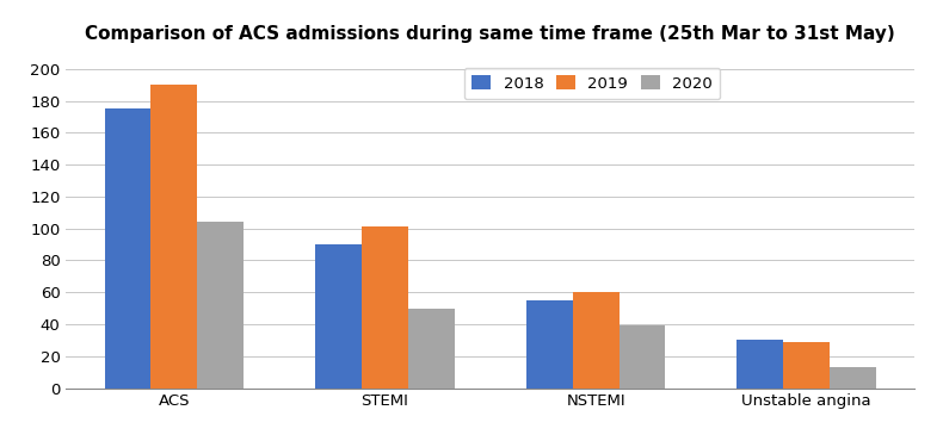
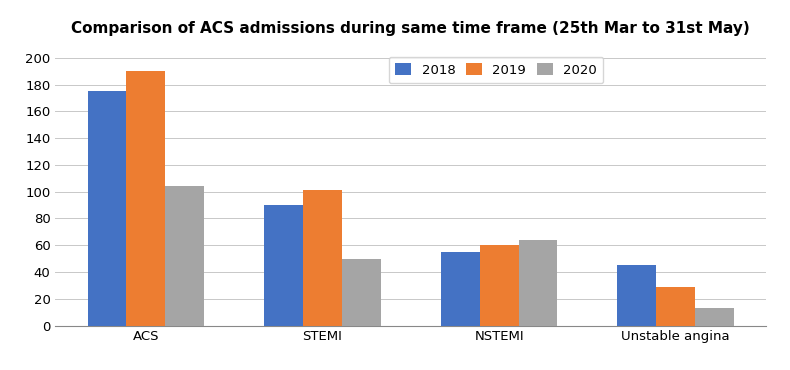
2020/NSTEMI: 39 -> 64
2018/Unstable angina: 30 -> 45
